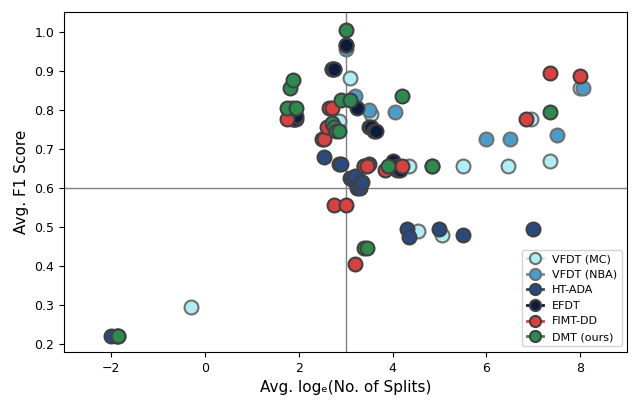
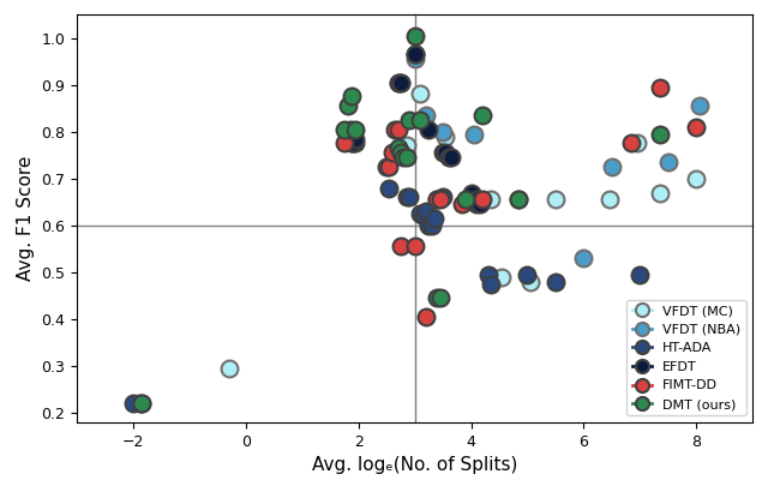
VFDT (NBA)/6: 0.725 -> 0.530
VFDT (MC)/8: 0.855 -> 0.700
FIMT-DD/8: 0.885 -> 0.810
